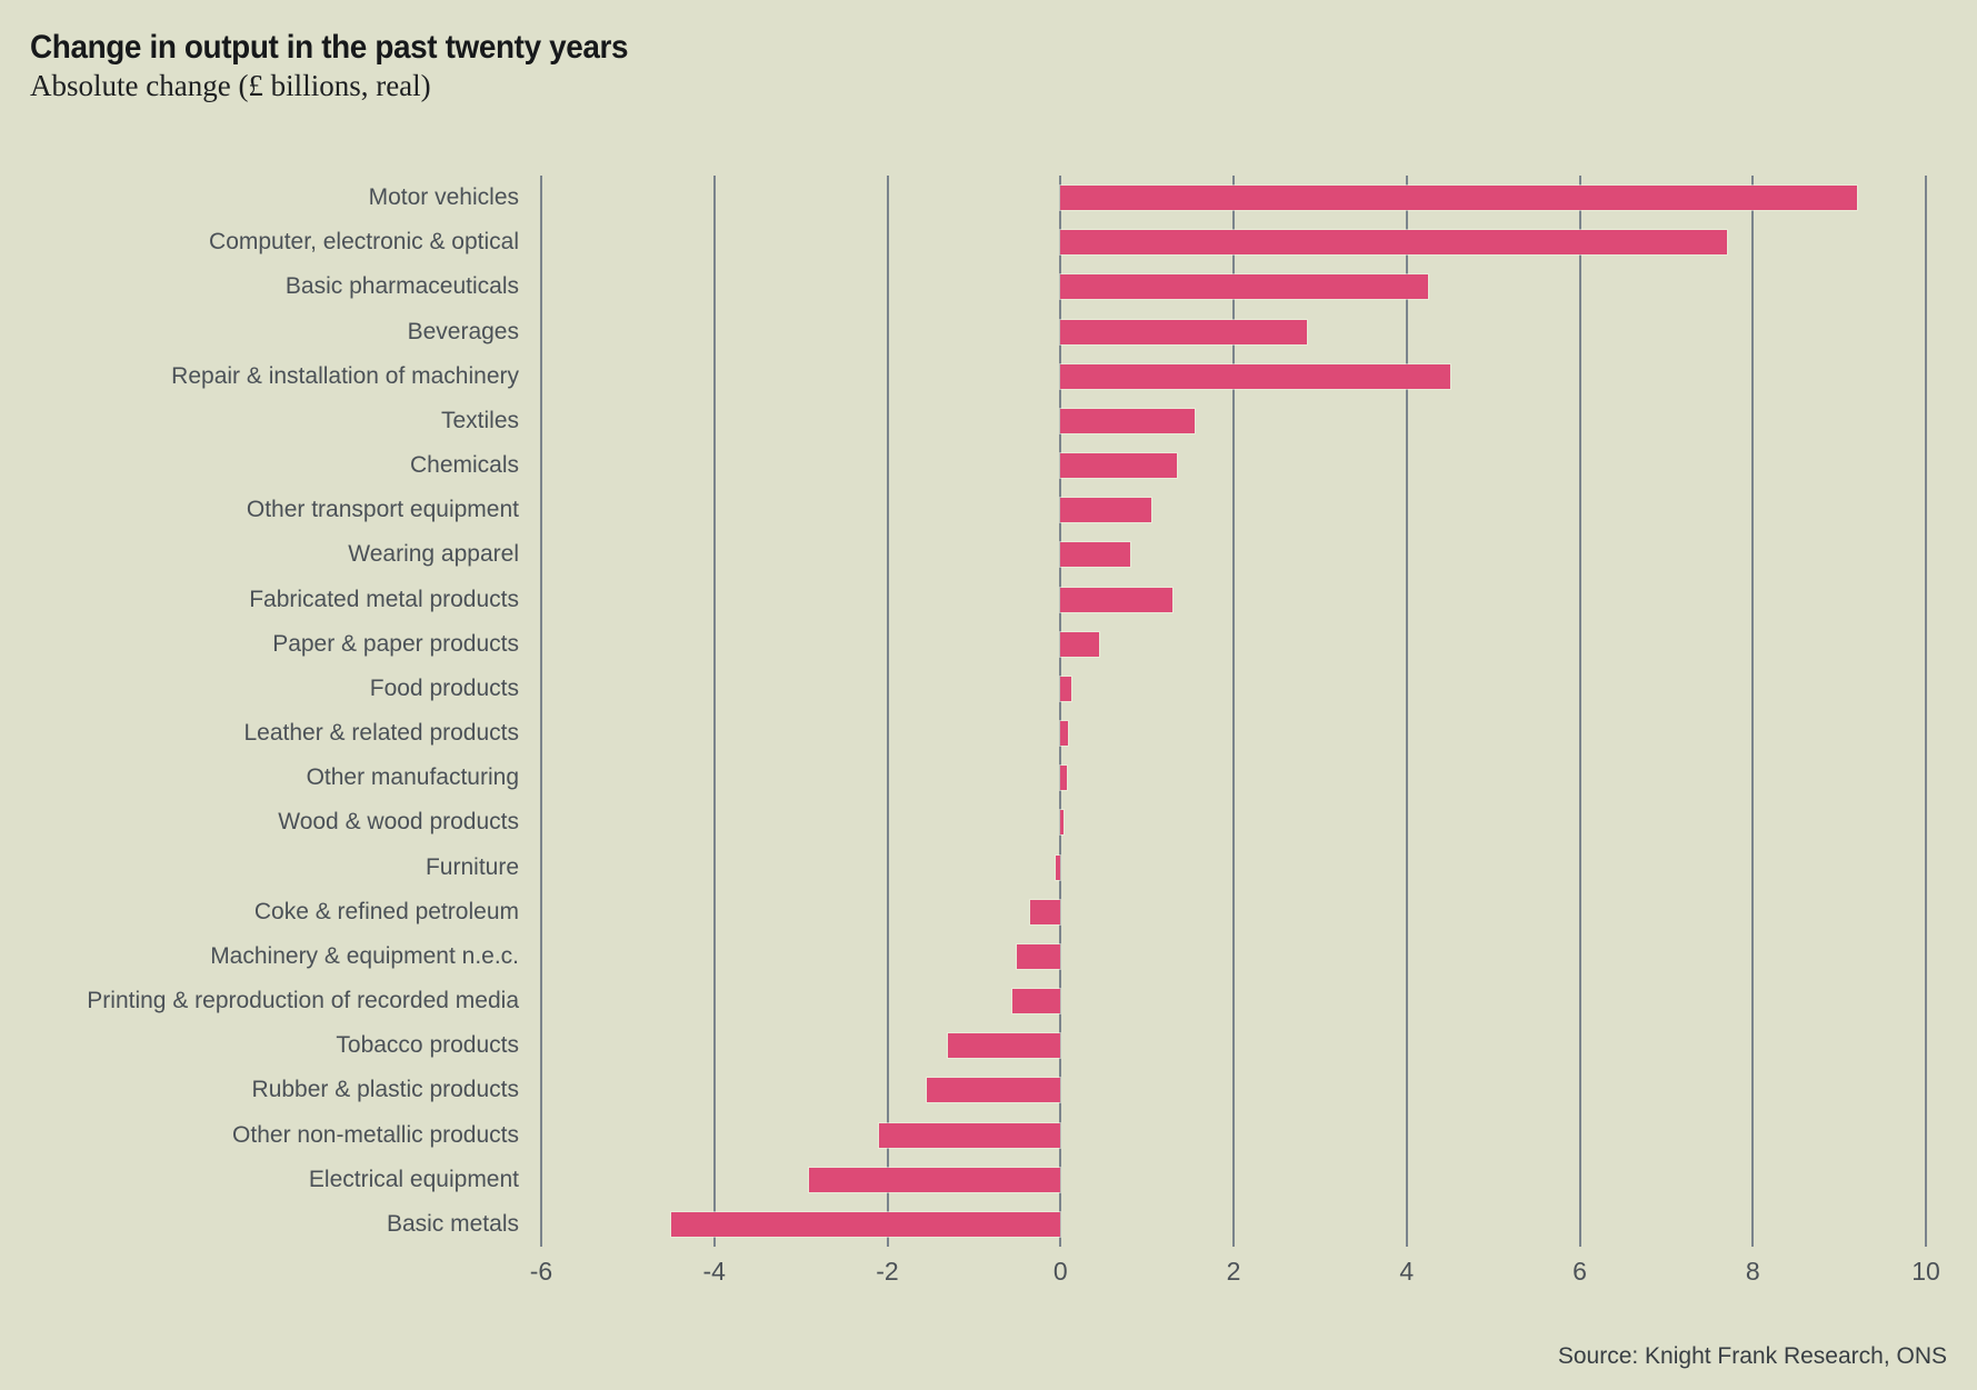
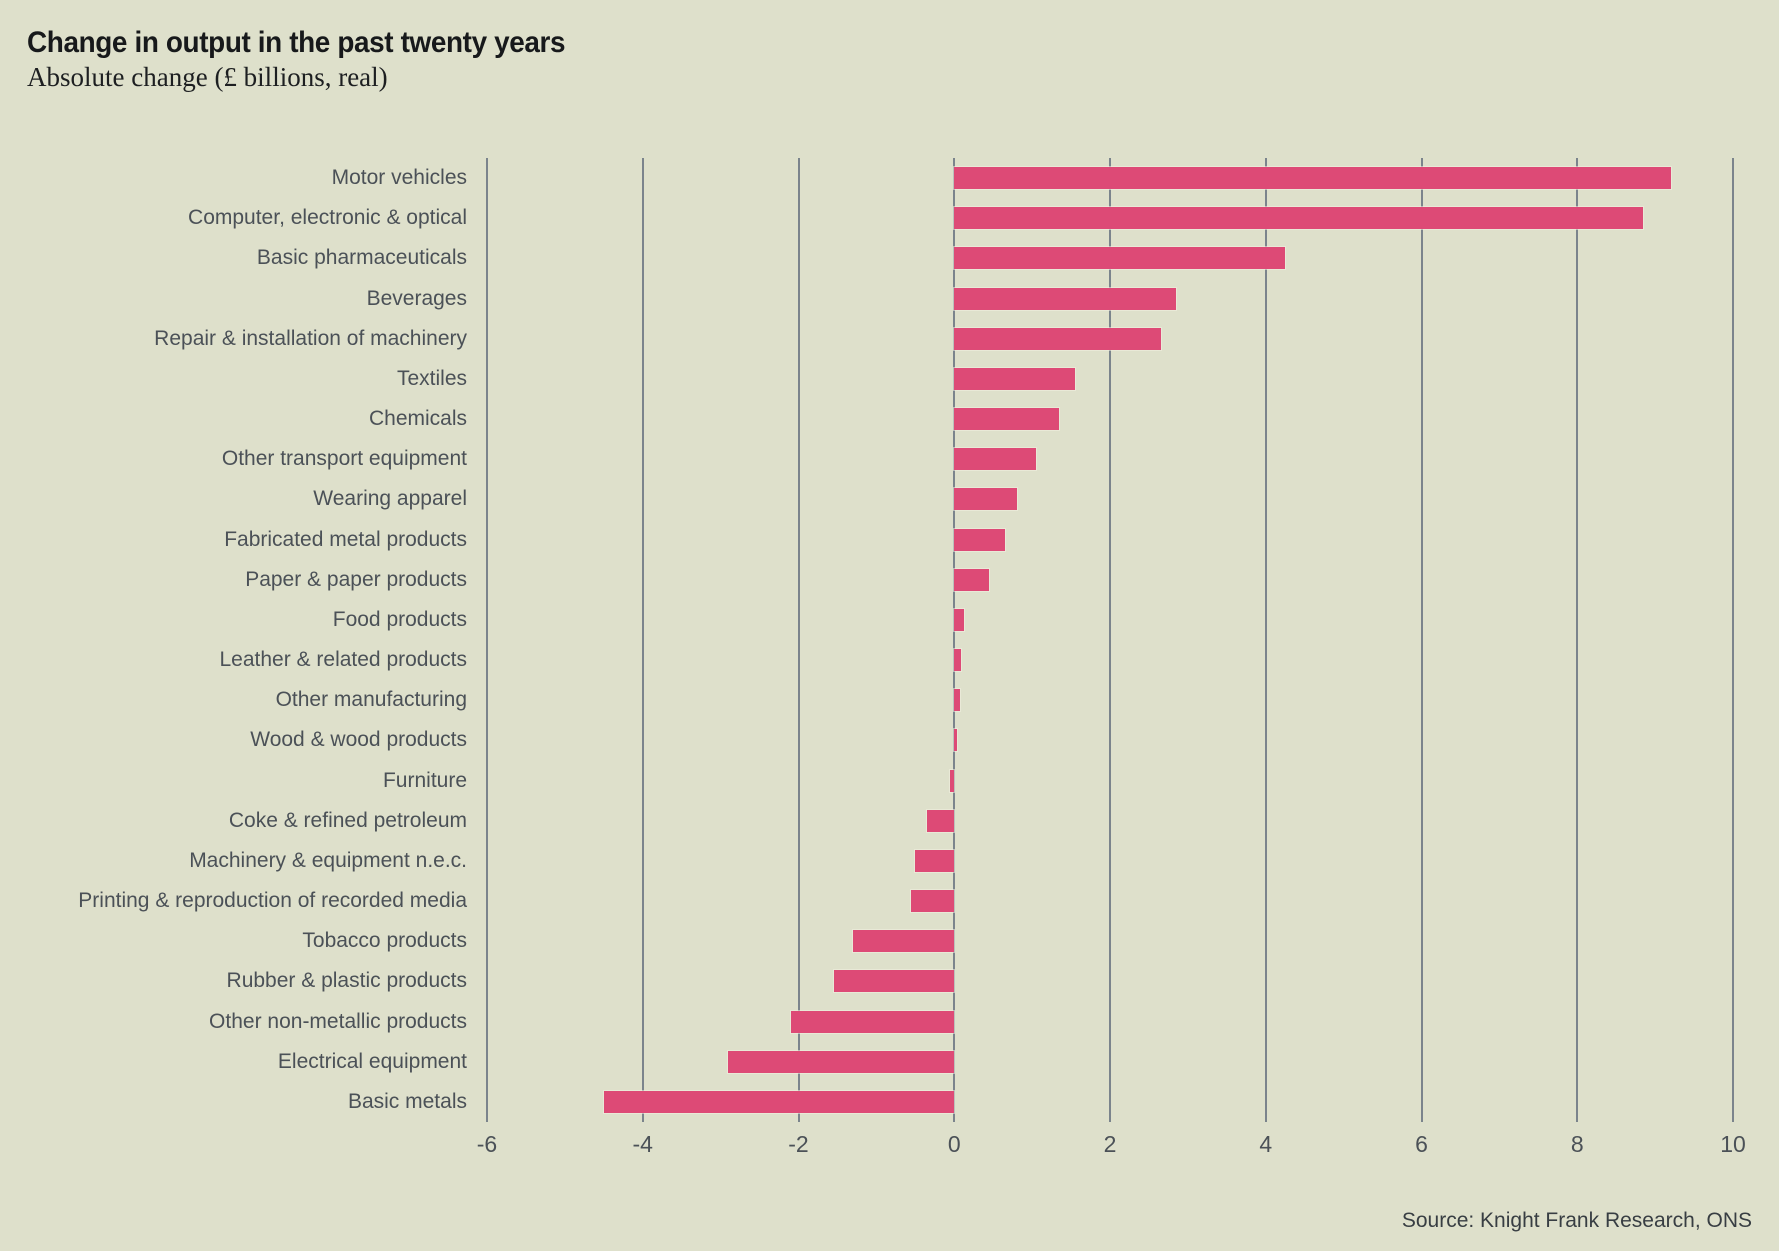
Computer, electronic & optical: 7.7 -> 8.8
Repair & installation of machinery: 4.5 -> 2.6
Fabricated metal products: 1.3 -> 0.7
